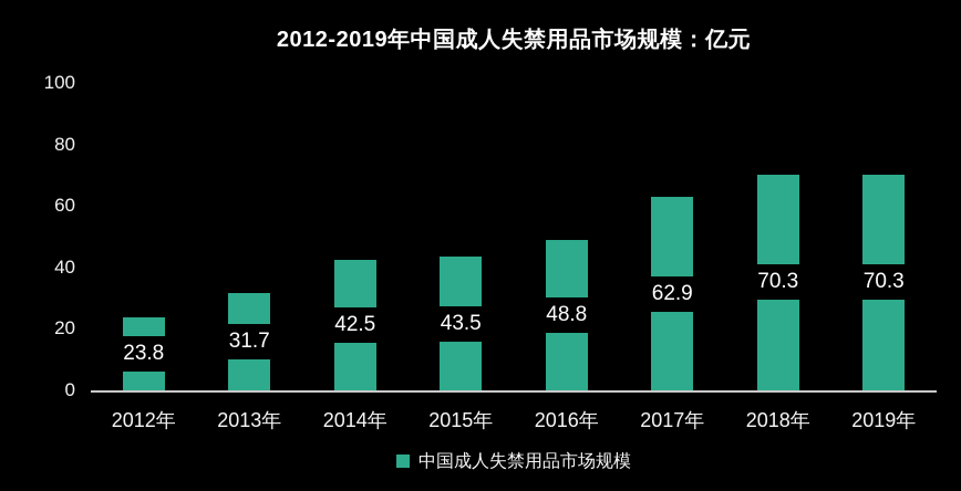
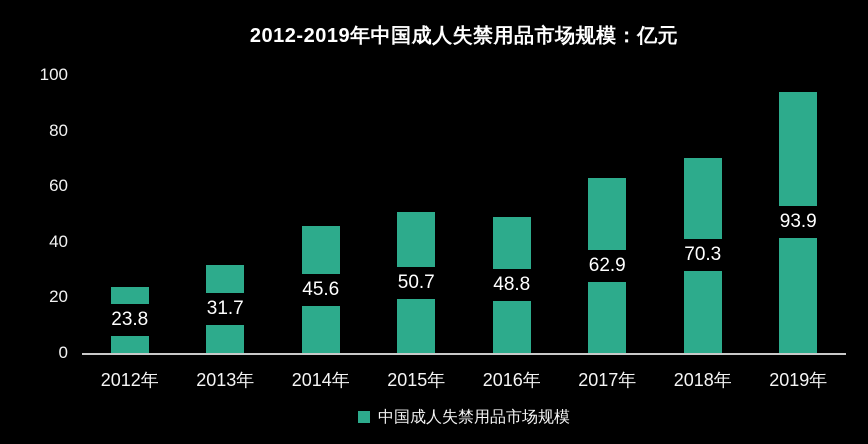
2014年: 42.5 -> 45.6
2015年: 43.5 -> 50.7
2019年: 70.3 -> 93.9
